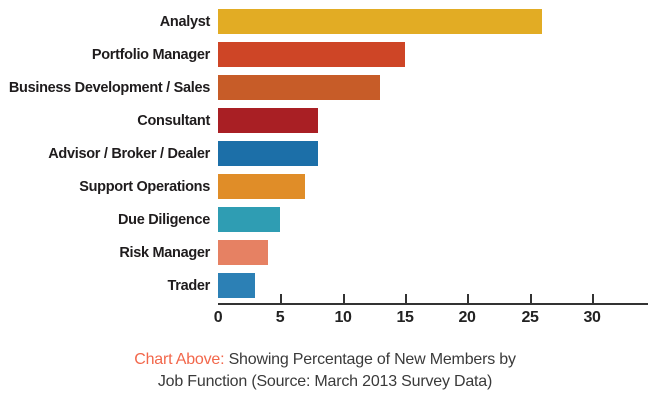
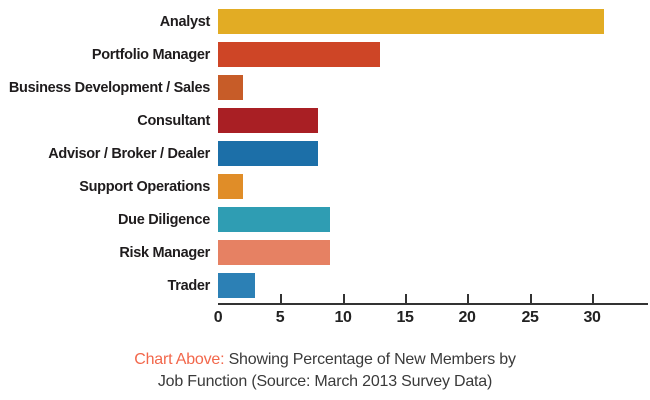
Analyst: 26 -> 31
Portfolio Manager: 15 -> 13
Business Development / Sales: 13 -> 2
Support Operations: 7 -> 2
Due Diligence: 5 -> 9
Risk Manager: 4 -> 9
